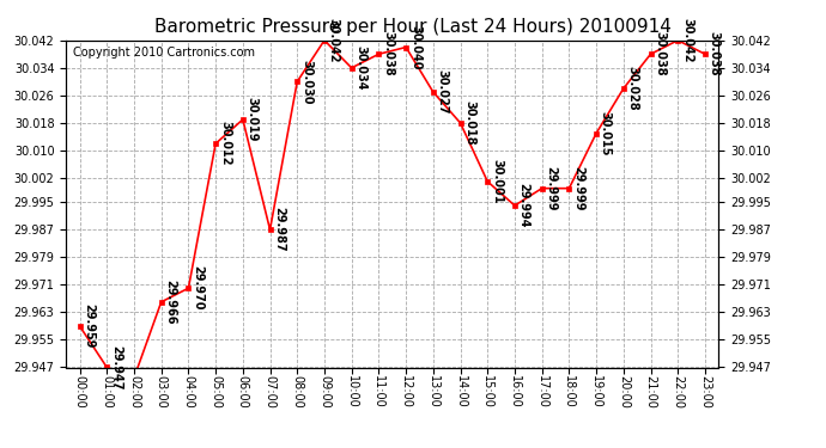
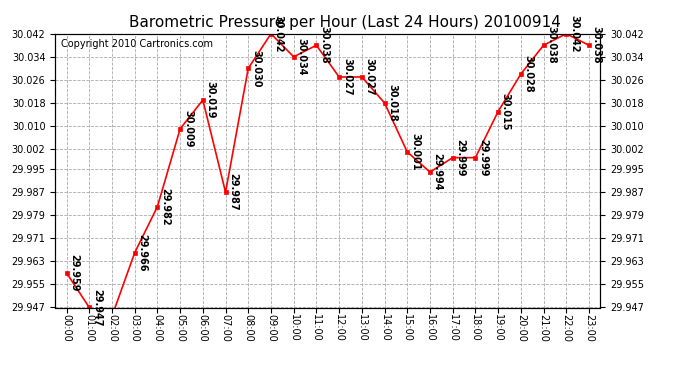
04:00: 29.970 -> 29.982
05:00: 30.012 -> 30.009
12:00: 30.040 -> 30.027
